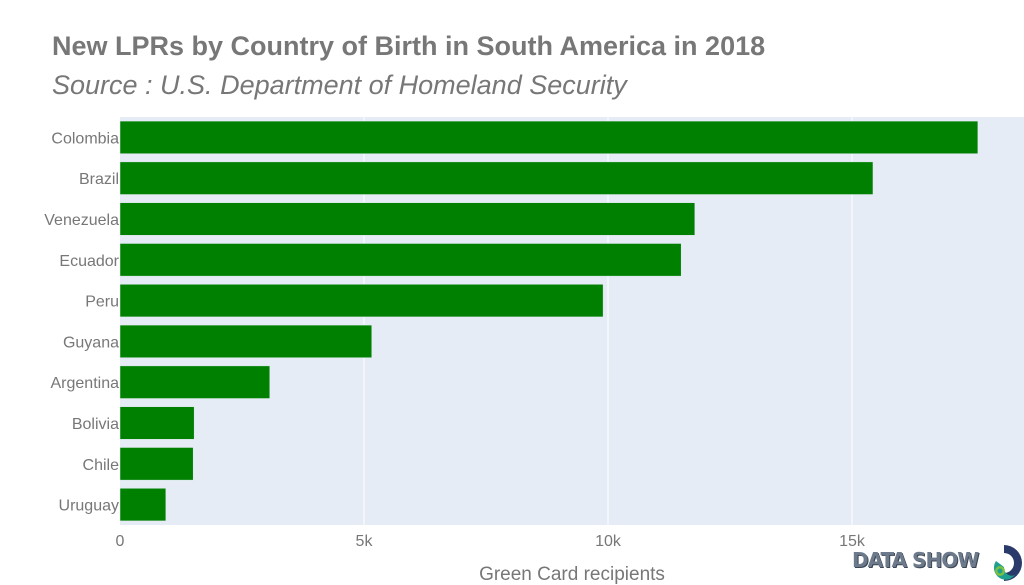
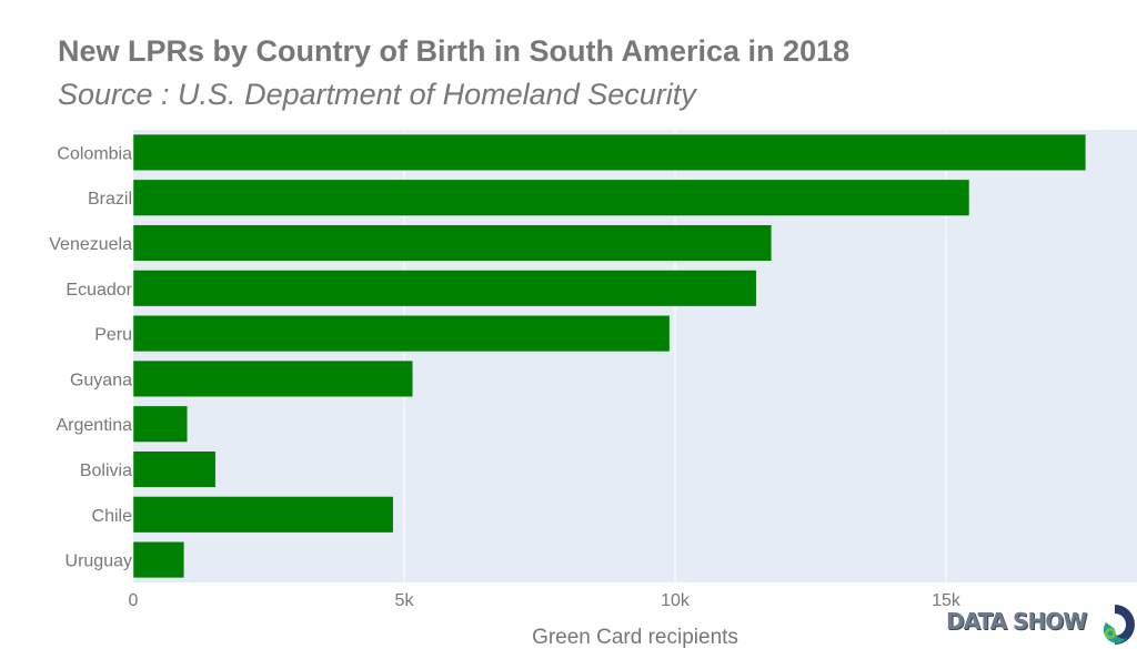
Argentina: 3.1k -> 1.0k
Chile: 1.5k -> 4.8k
